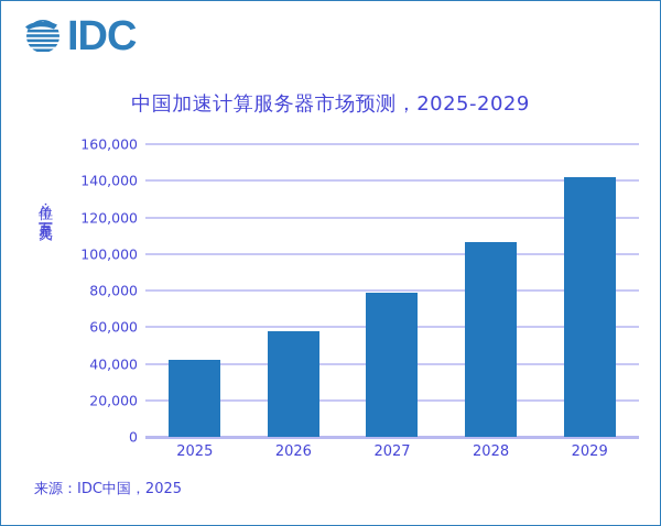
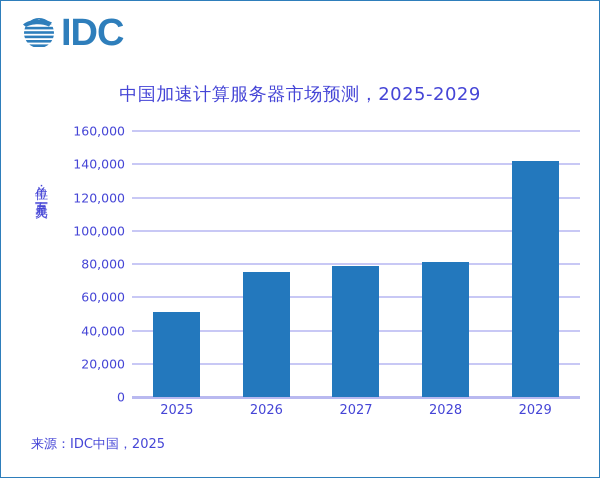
2025: 42000 -> 51000
2026: 58000 -> 75000
2028: 106000 -> 81000
